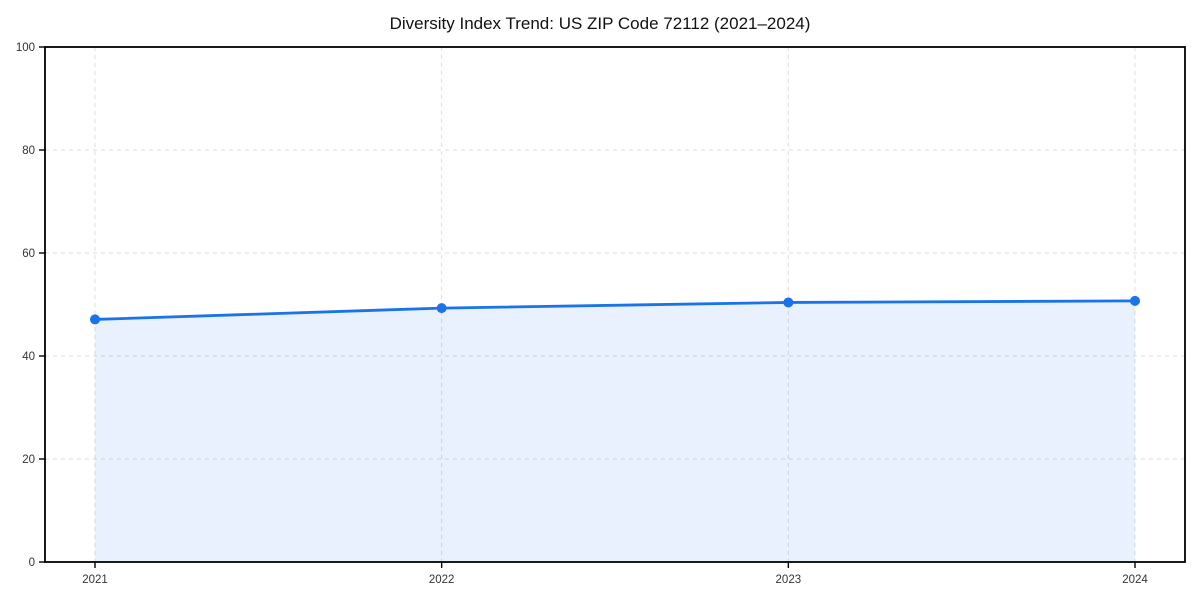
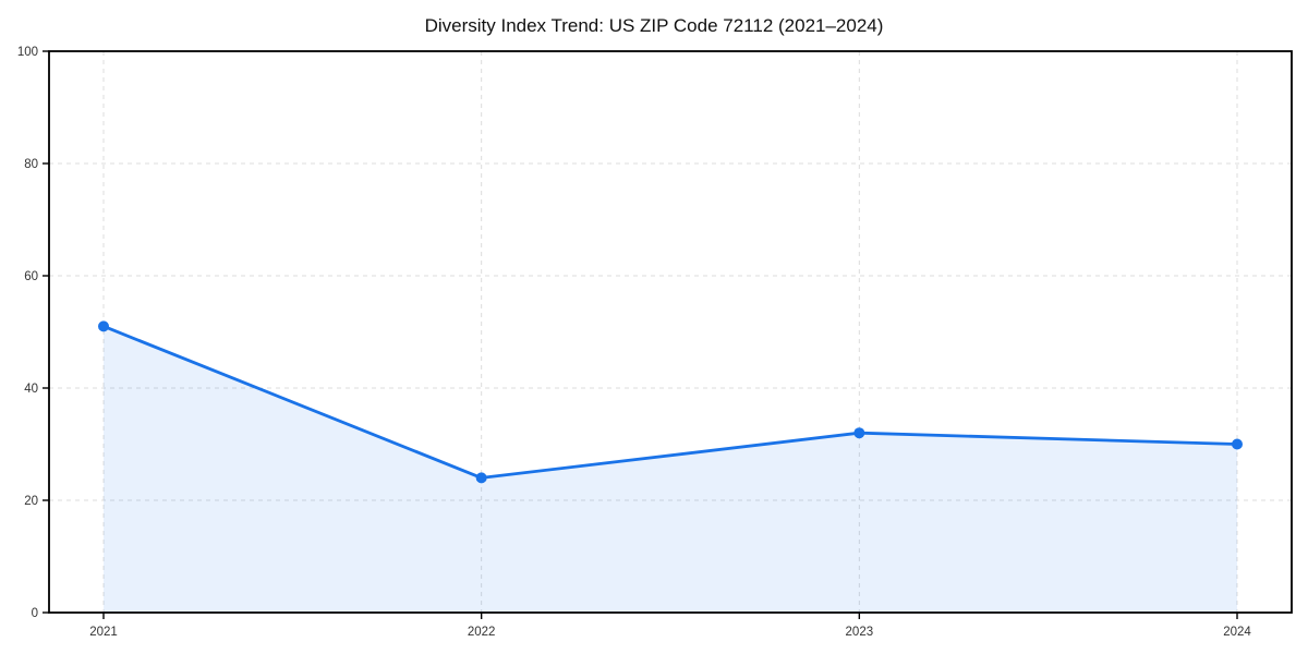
2021: 47 -> 51
2022: 49 -> 24
2023: 50 -> 32
2024: 51 -> 30
